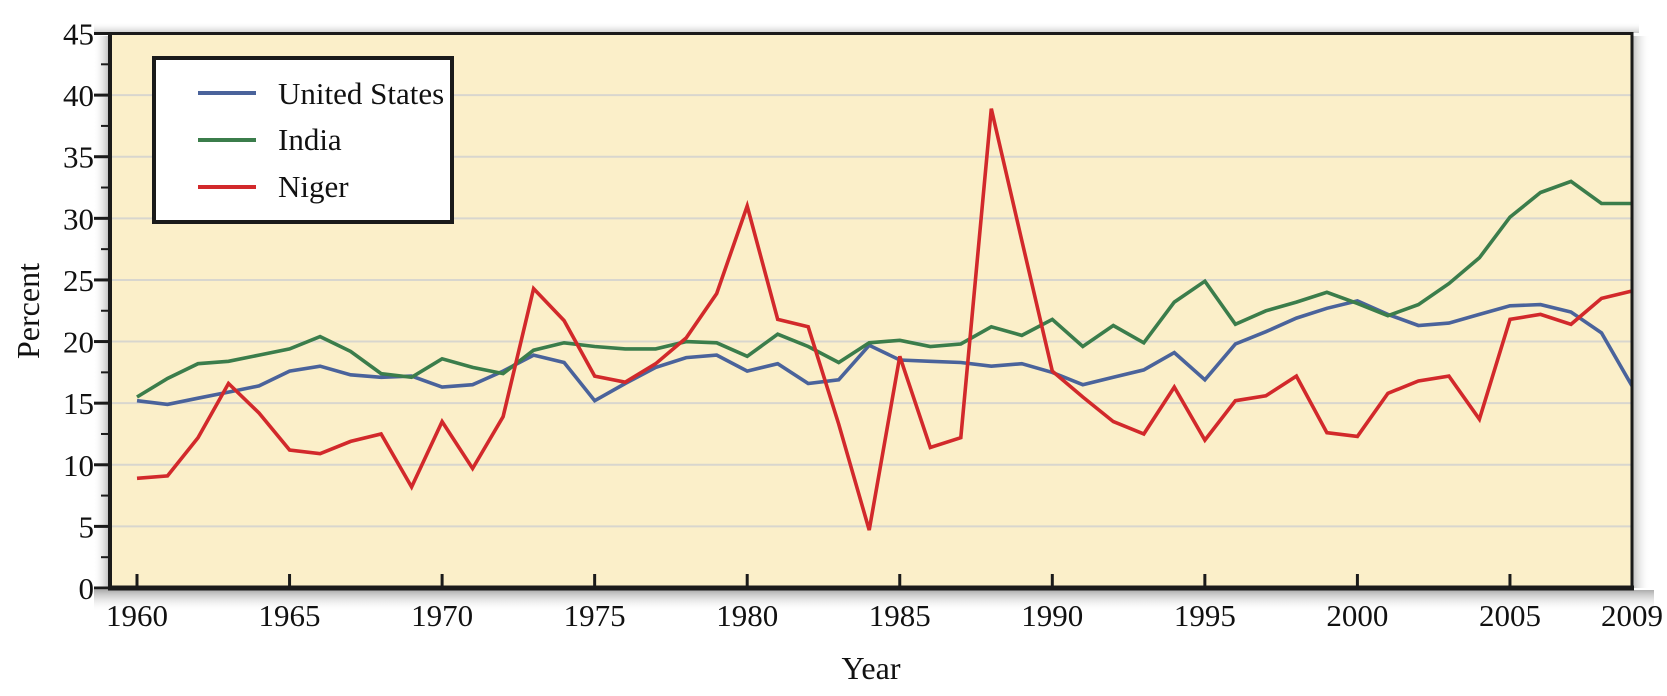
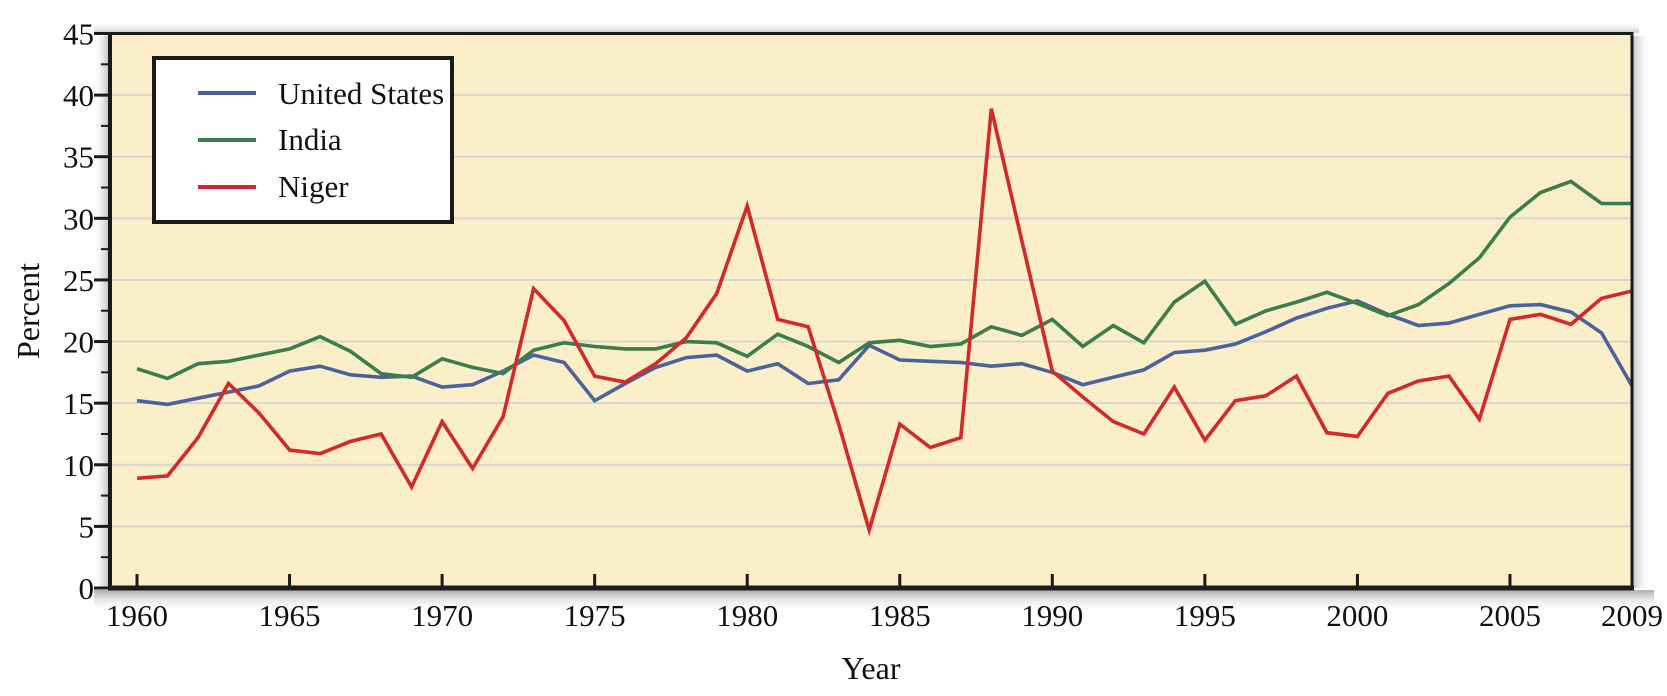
India/1960: 15.5 -> 17.8
Niger/1985: 18.8 -> 13.3
United States/1995: 16.9 -> 19.3
